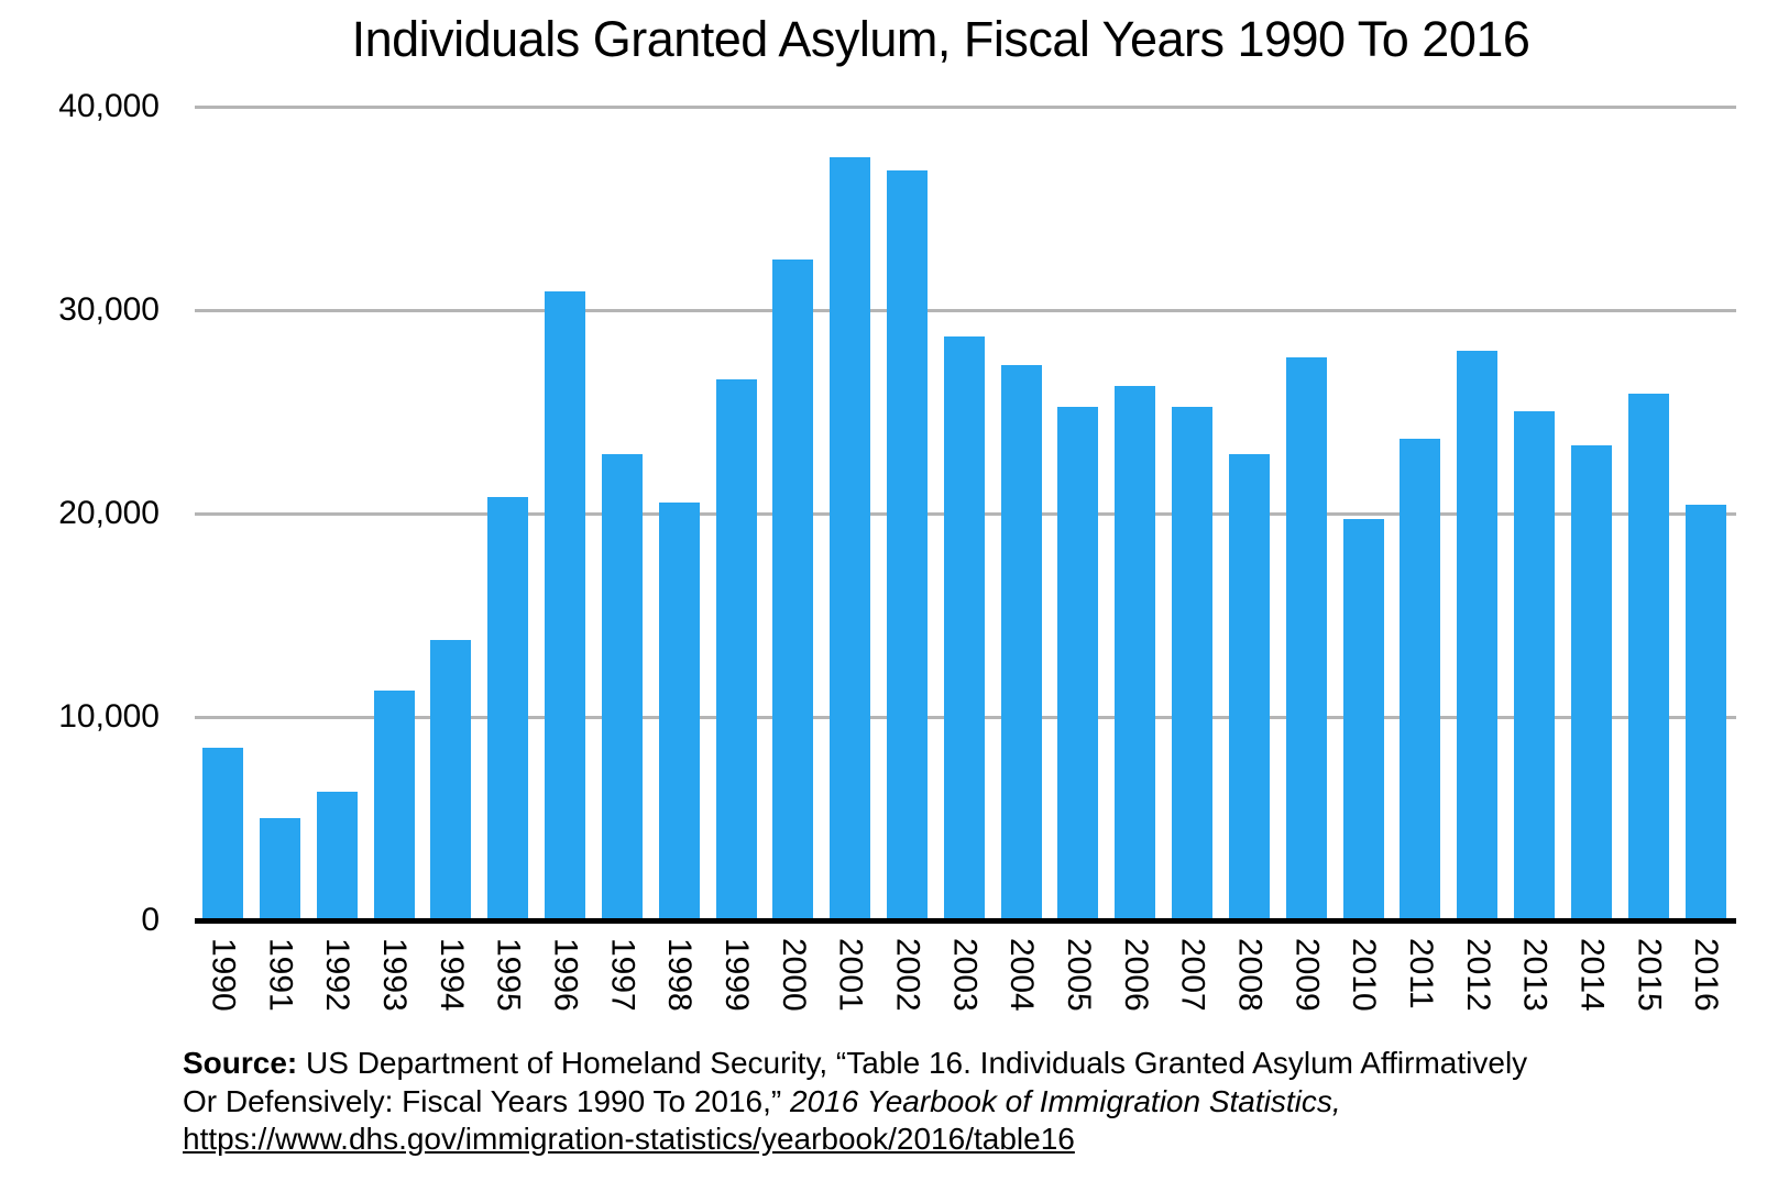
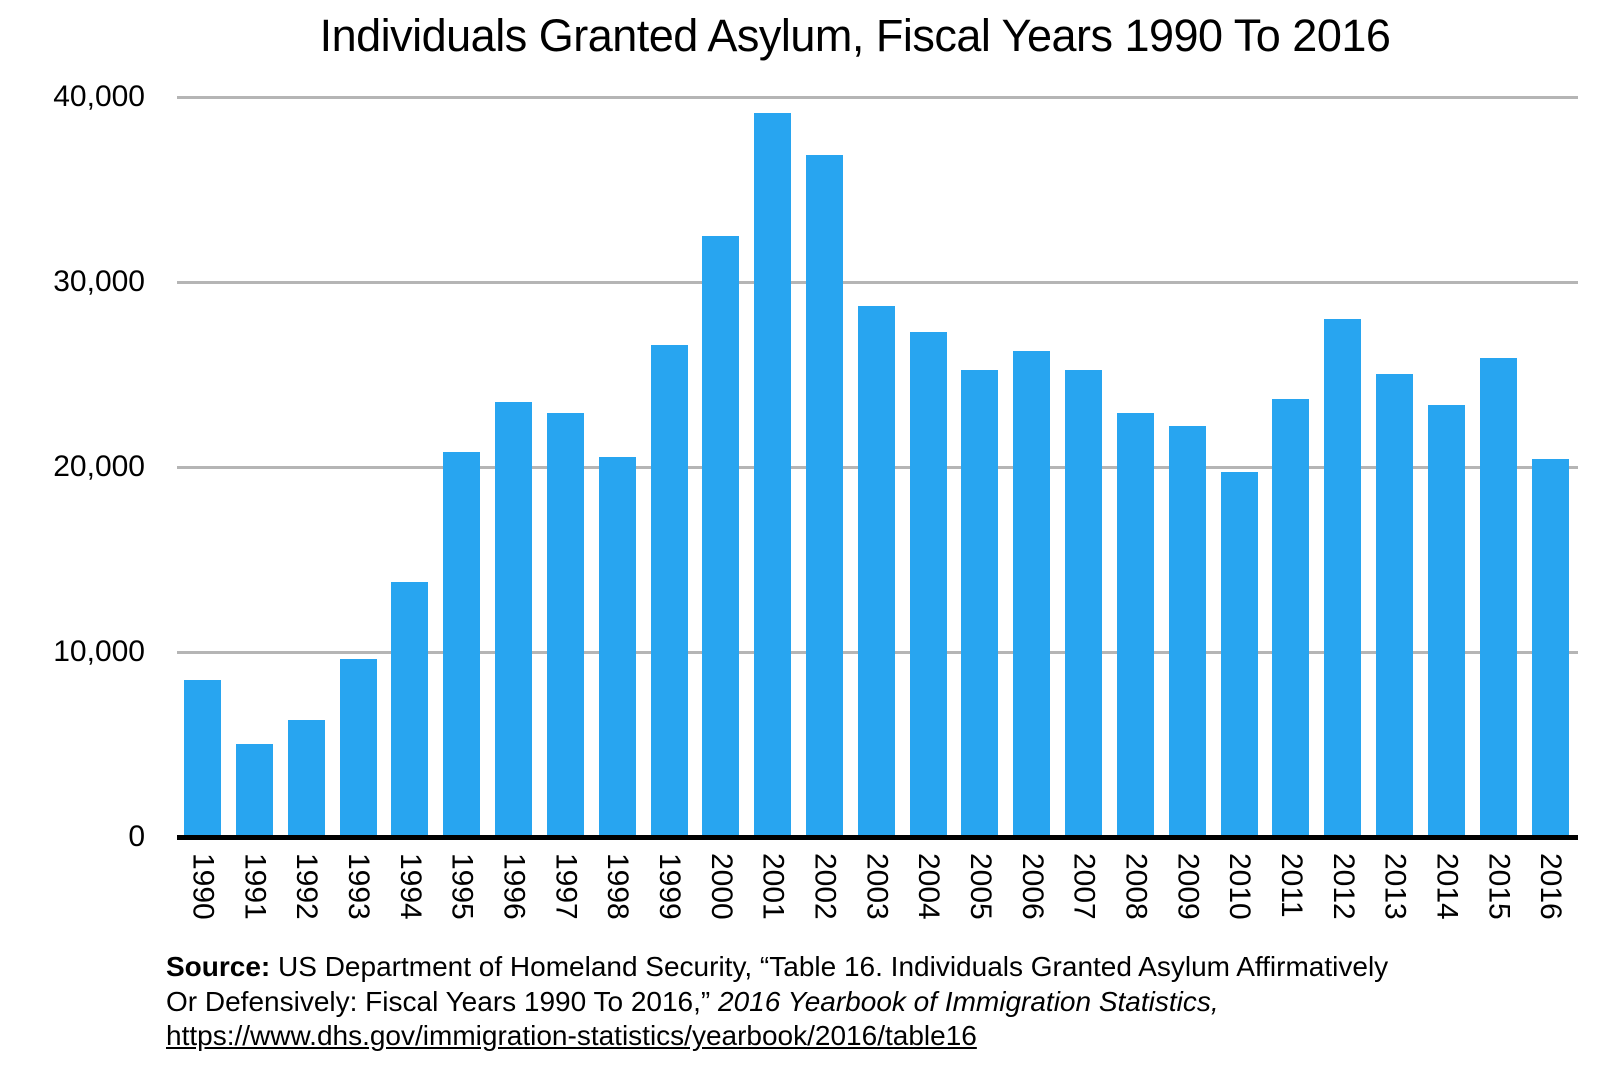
1993: 11300 -> 9600
1996: 30900 -> 23500
2001: 37500 -> 39100
2009: 27700 -> 22200
